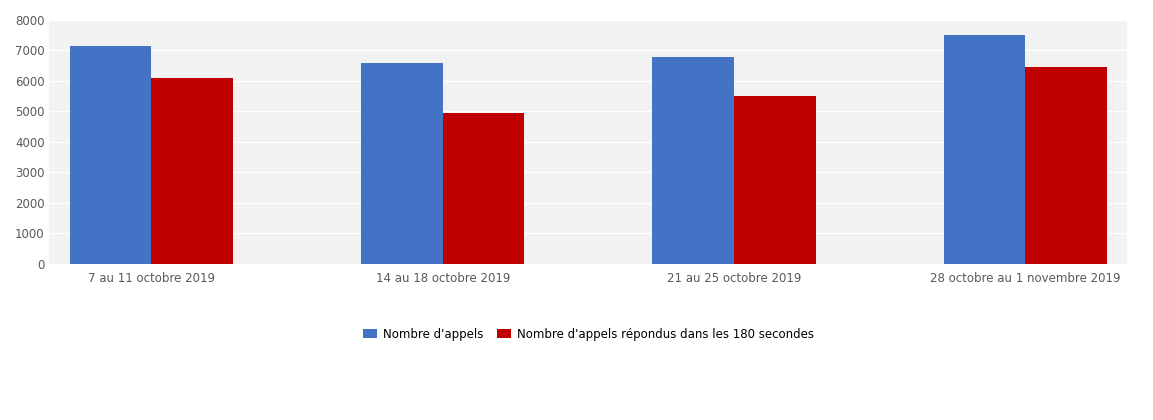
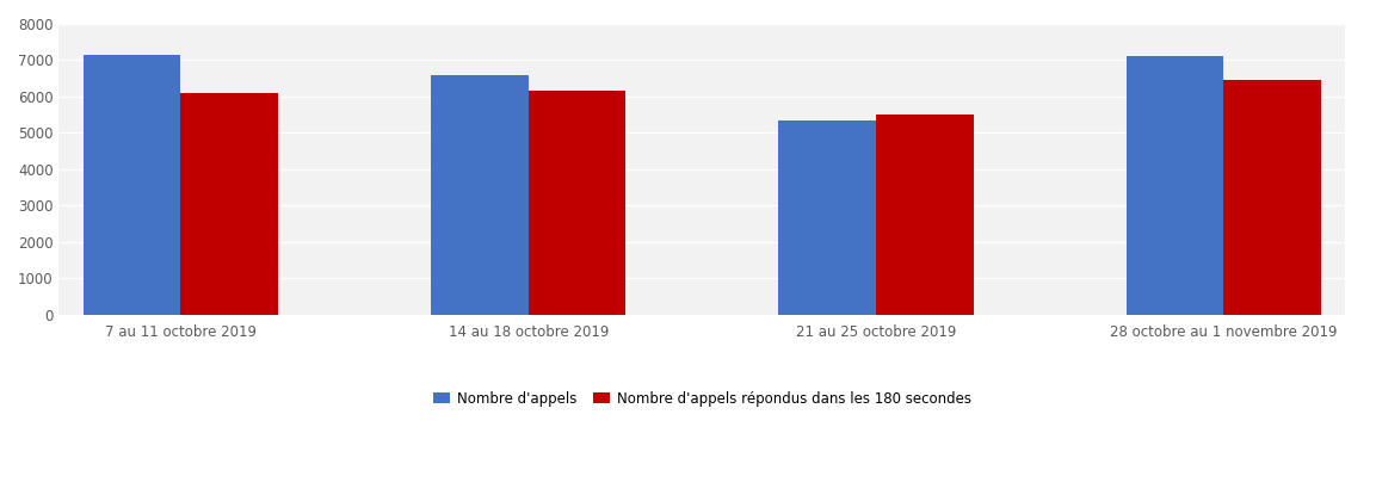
Nombre d'appels répondus dans les 180 secondes/14 au 18 octobre 2019: 4950 -> 6150
Nombre d'appels/21 au 25 octobre 2019: 6800 -> 5350
Nombre d'appels/28 octobre au 1 novembre 2019: 7500 -> 7100
